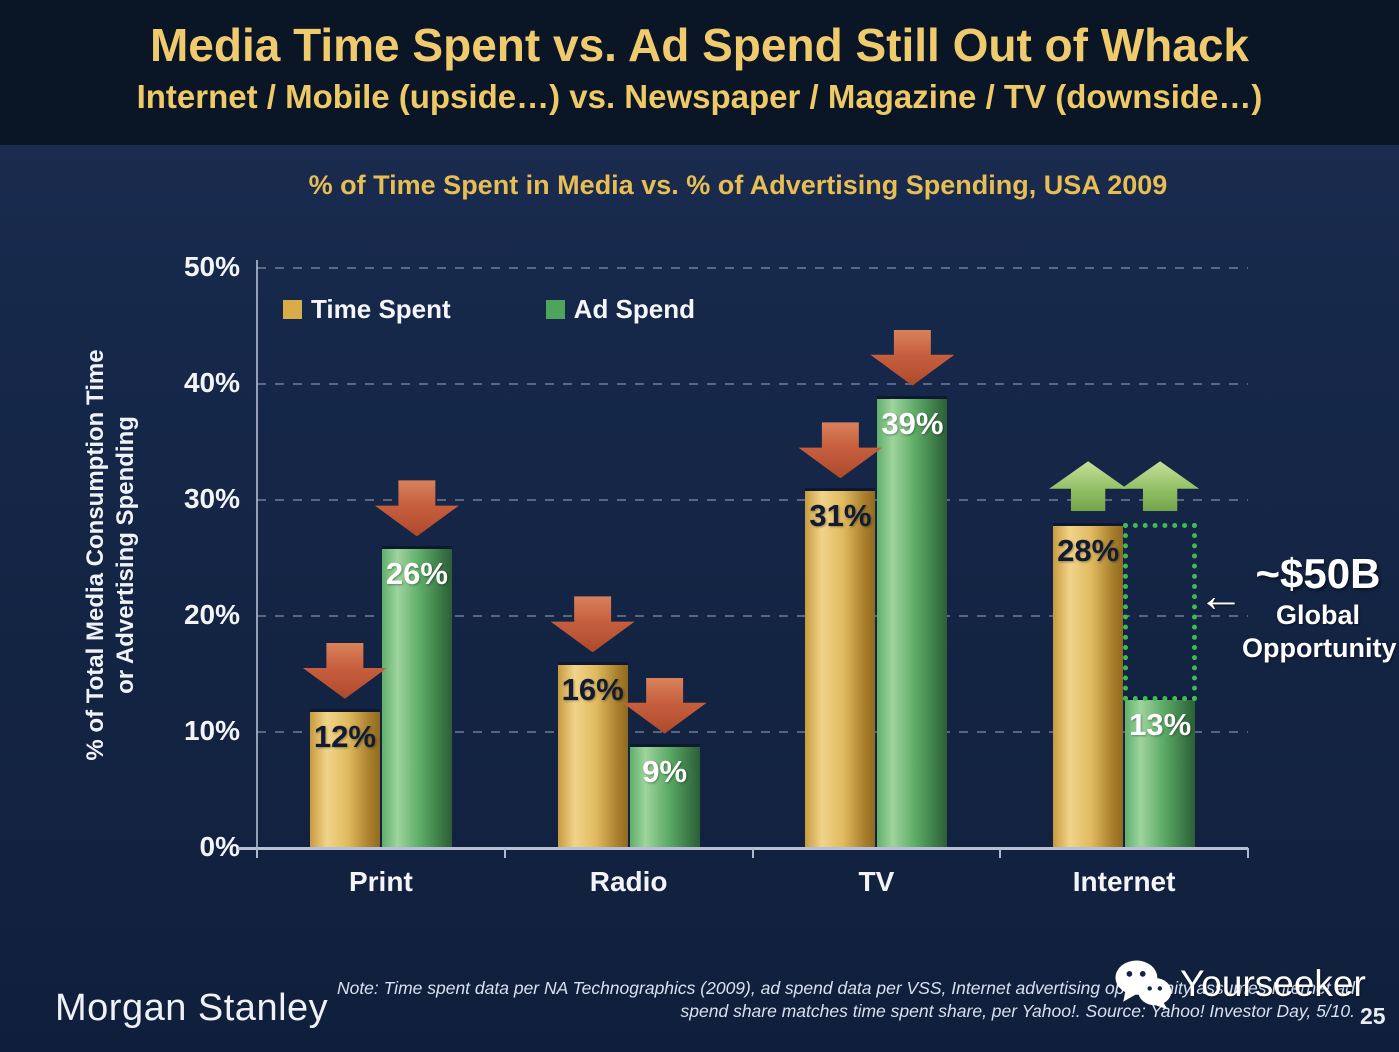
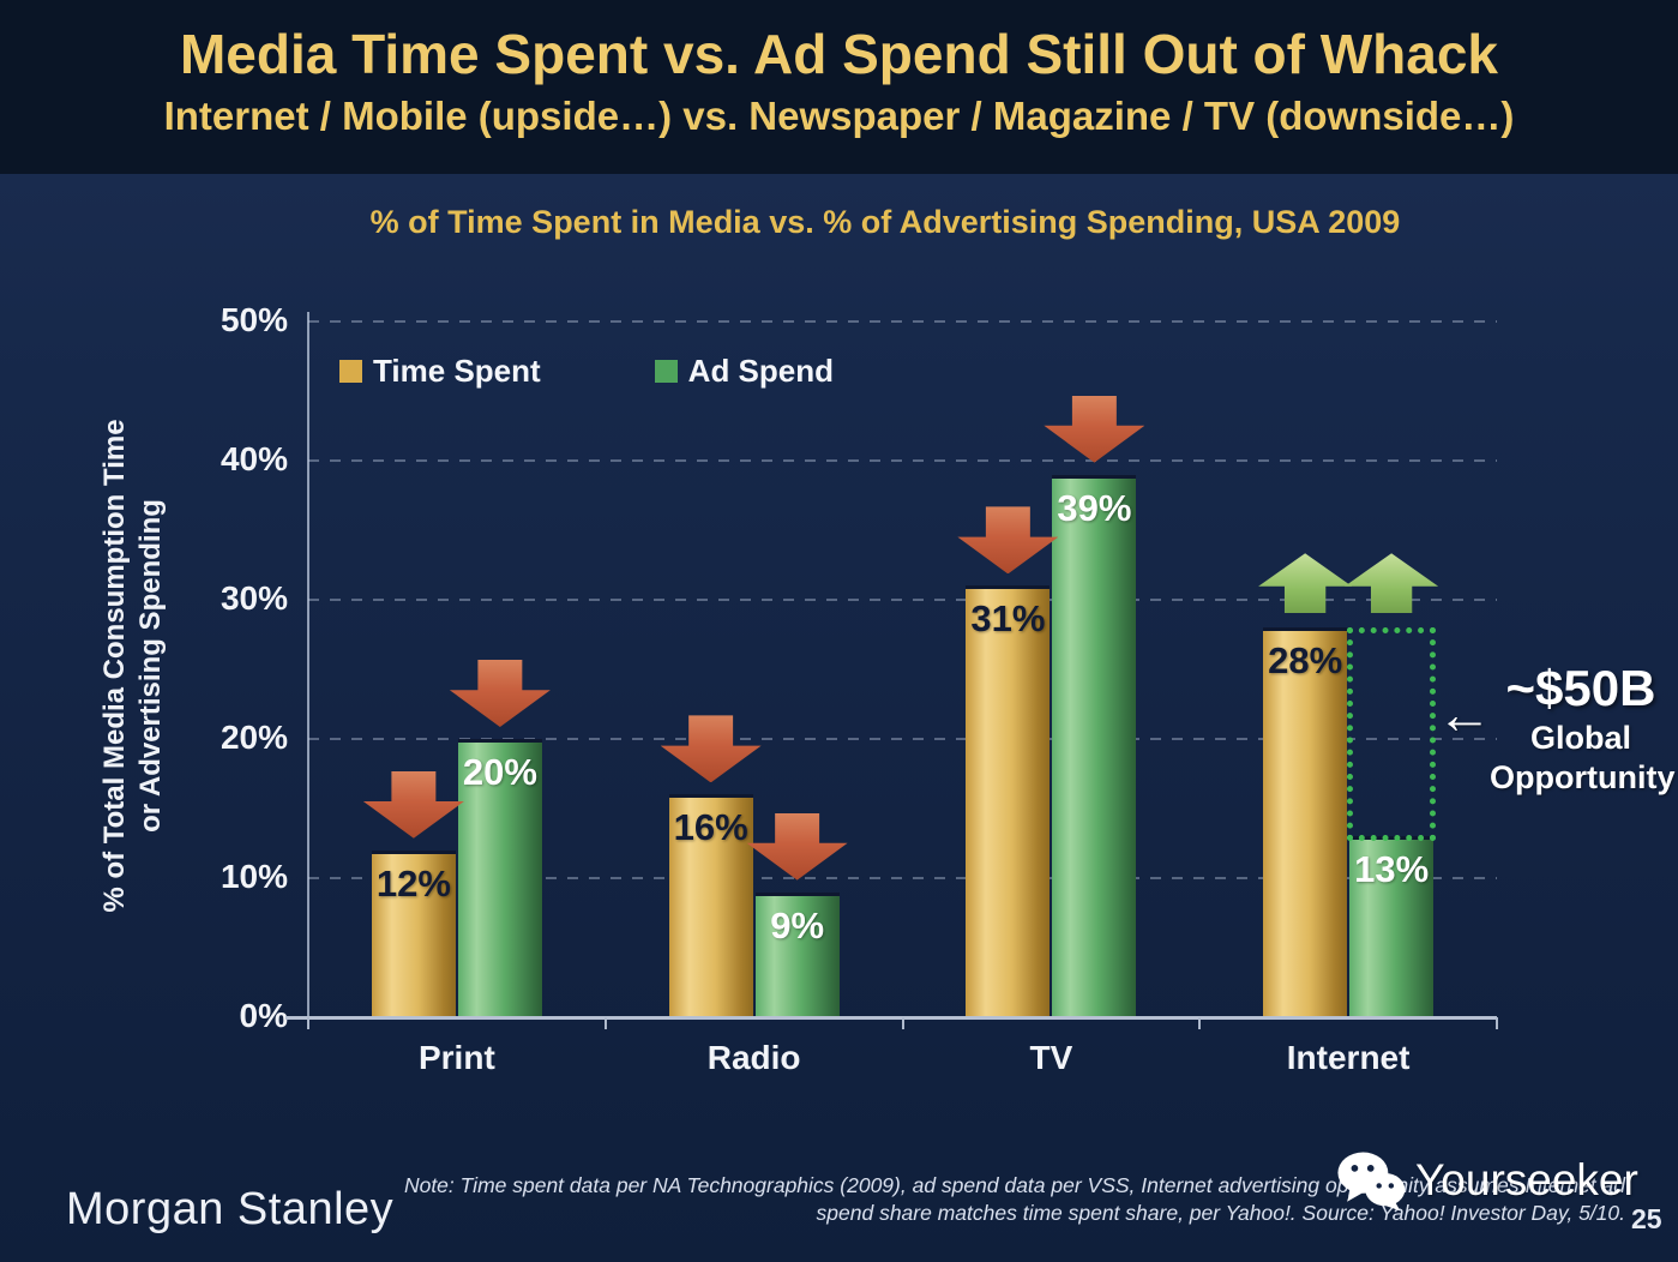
Ad Spend/Print: 26% -> 20%
